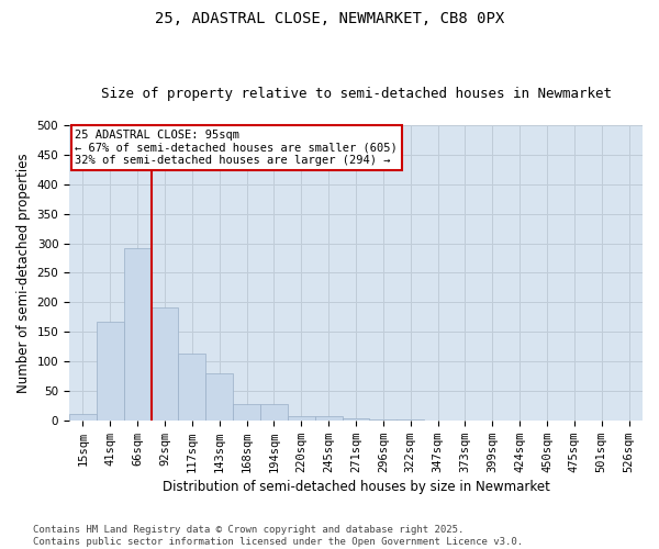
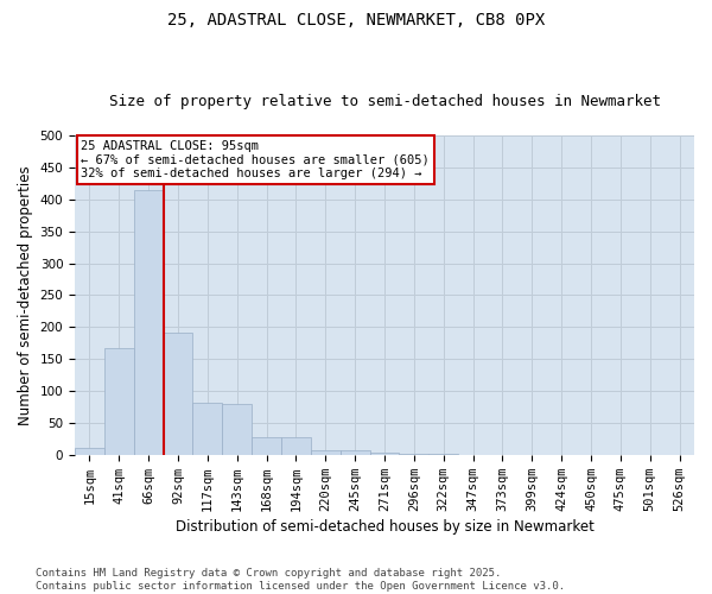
66sqm: 292 -> 415
117sqm: 114 -> 82
